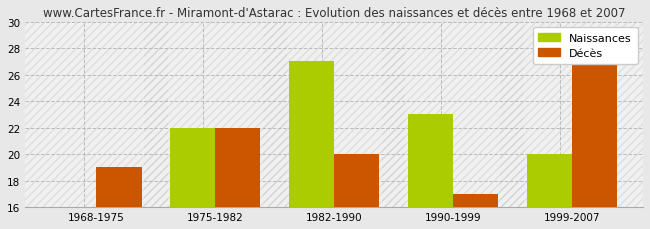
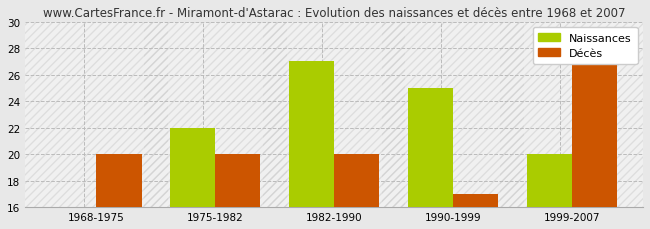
Décès/1968-1975: 19 -> 20
Décès/1975-1982: 22 -> 20
Naissances/1990-1999: 23 -> 25
